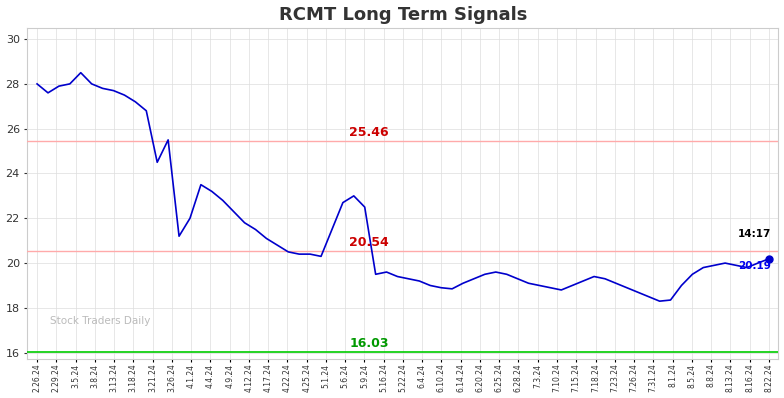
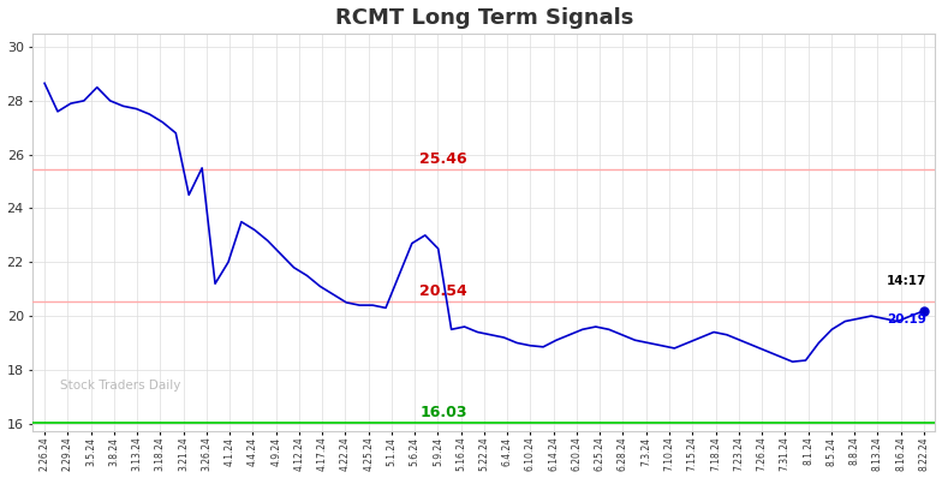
2.26.24: 28.00 -> 28.65
